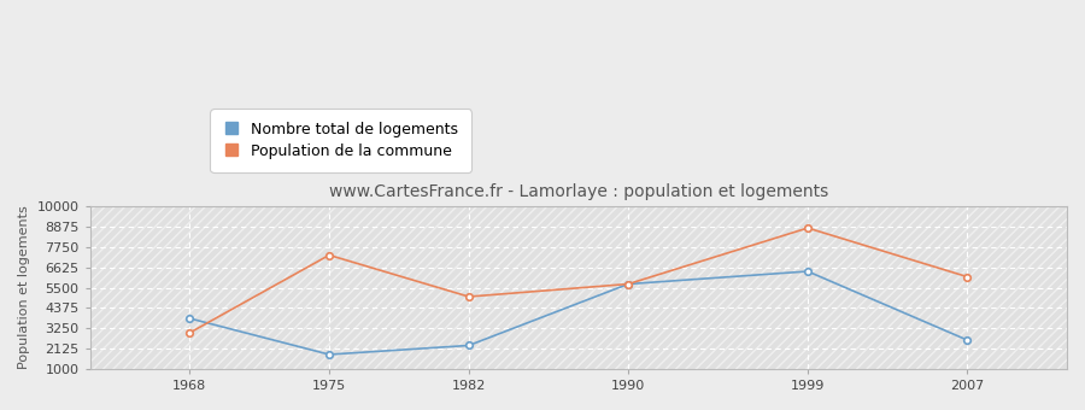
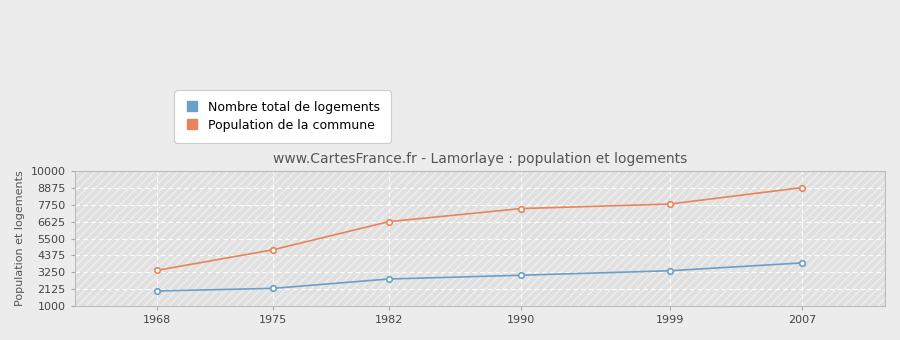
Nombre total de logements/1968: 3800 -> 2000
Population de la commune/1968: 3000 -> 3400
Nombre total de logements/1975: 1800 -> 2200
Population de la commune/1975: 7300 -> 4800
Nombre total de logements/1982: 2300 -> 2800
Population de la commune/1982: 5000 -> 6600
Nombre total de logements/1990: 5700 -> 3000
Population de la commune/1990: 5700 -> 7500
Nombre total de logements/1999: 6400 -> 3400
Population de la commune/1999: 8800 -> 7800
Nombre total de logements/2007: 2600 -> 3900
Population de la commune/2007: 6100 -> 8900
